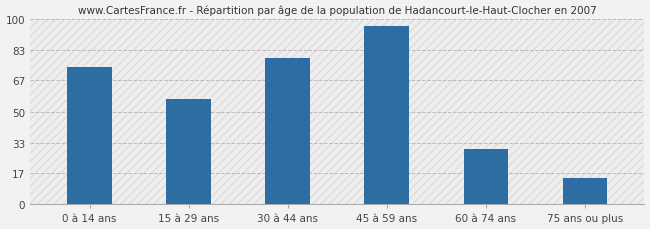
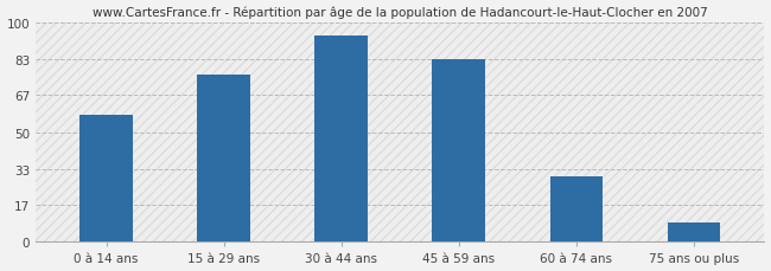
0 à 14 ans: 74 -> 58
15 à 29 ans: 57 -> 76
30 à 44 ans: 79 -> 94
45 à 59 ans: 96 -> 83
75 ans ou plus: 14 -> 9
